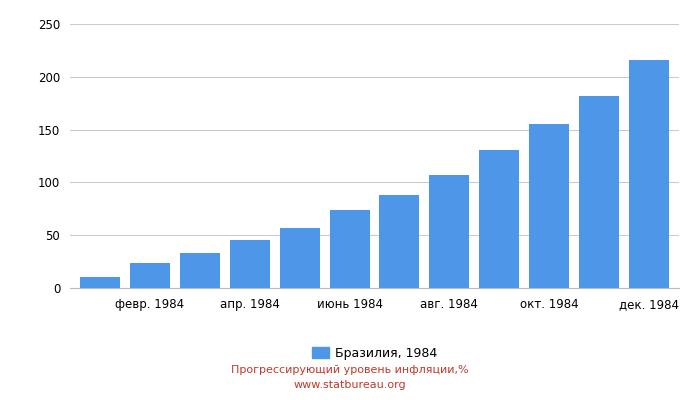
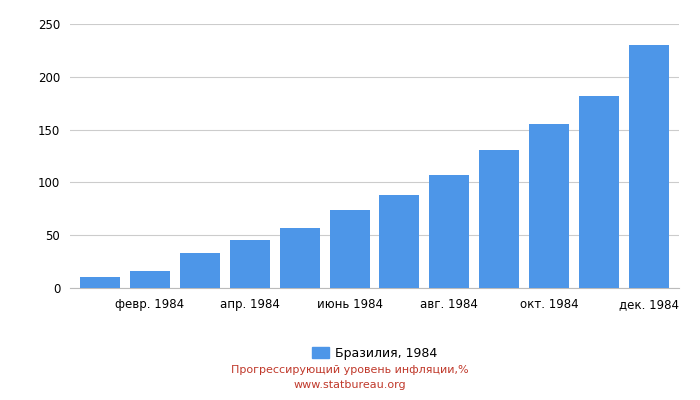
февр. 1984: 24 -> 16
дек. 1984: 216 -> 230
